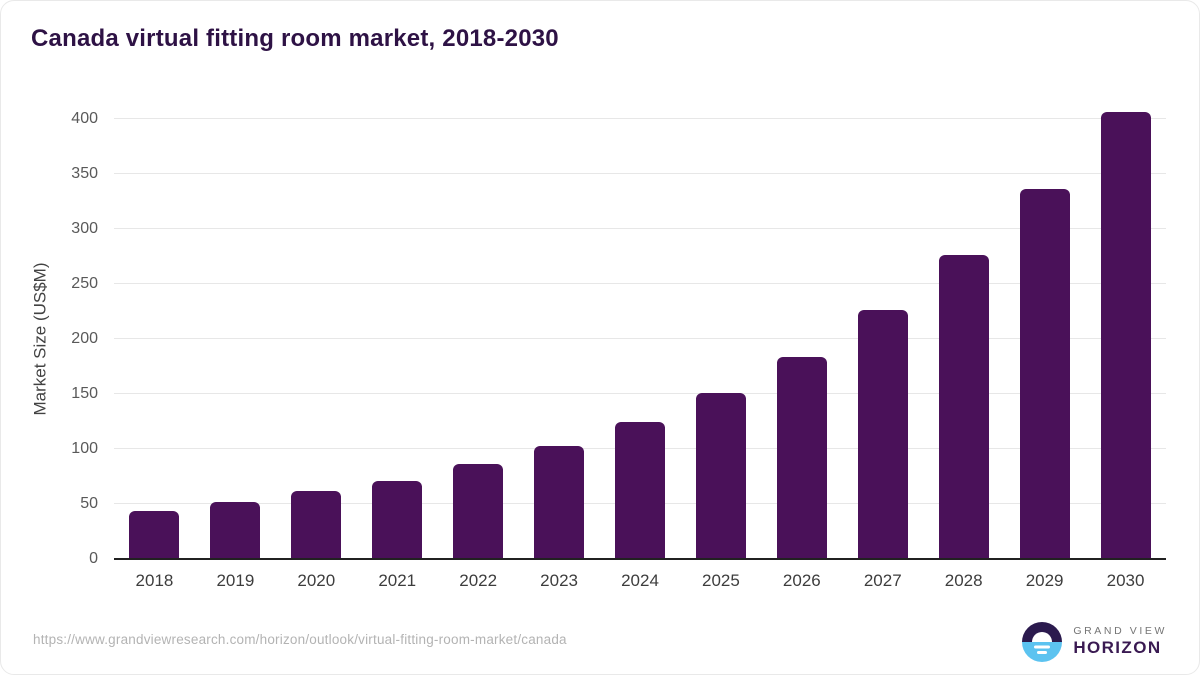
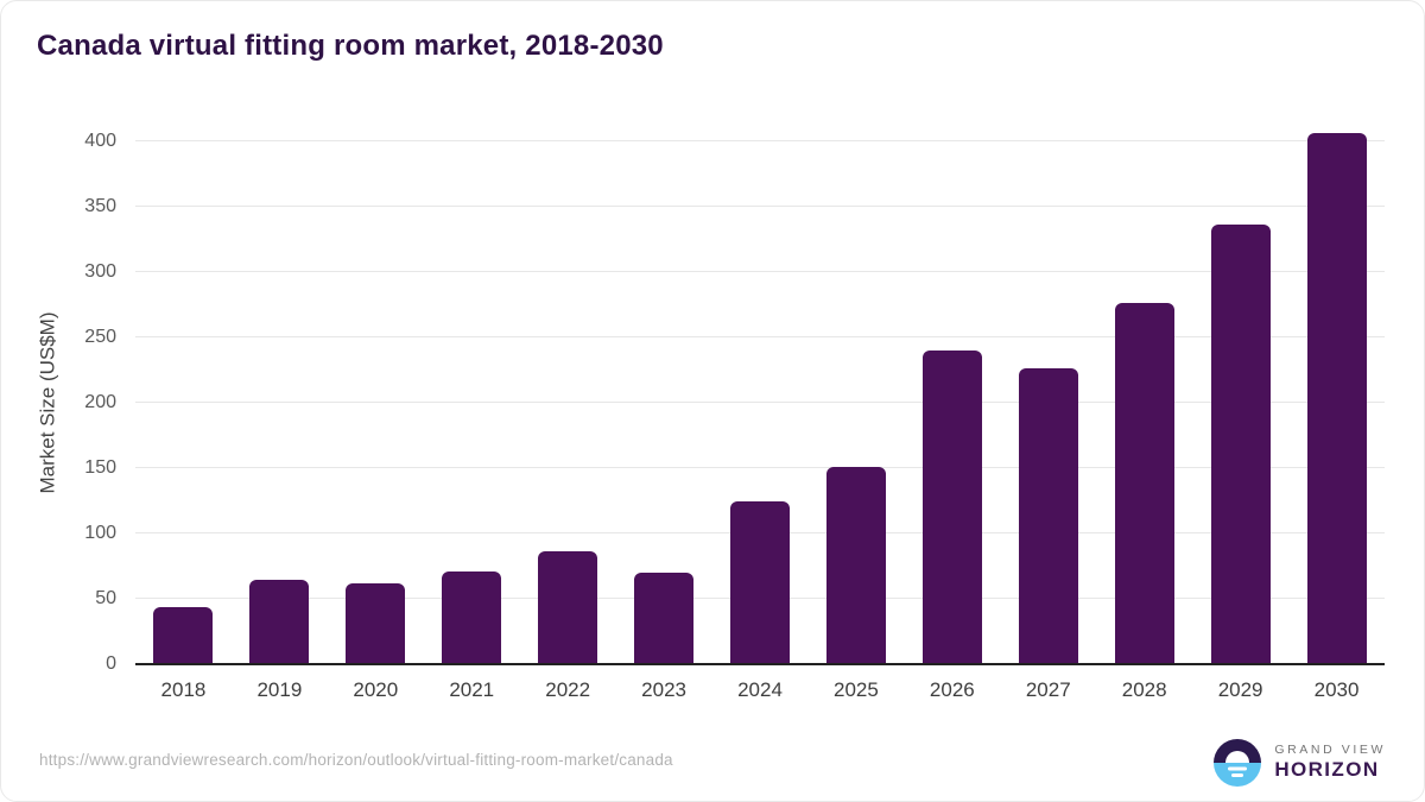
2019: 52 -> 65
2023: 103 -> 70
2026: 184 -> 240
